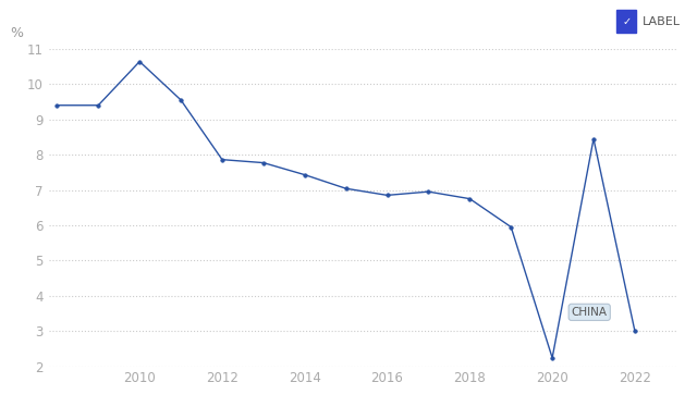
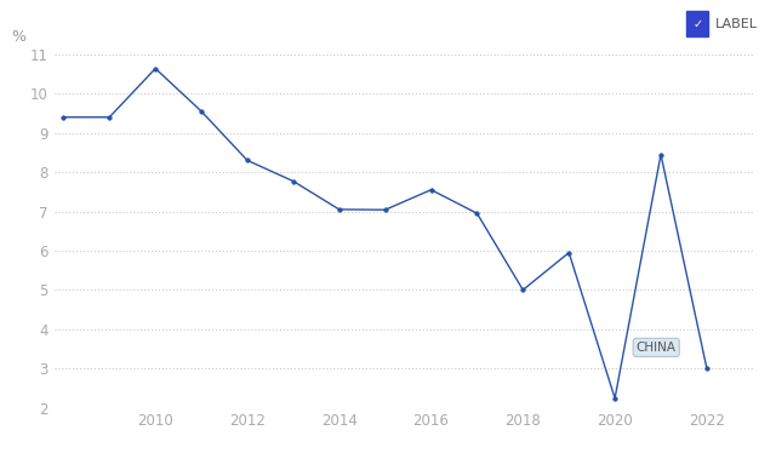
2012: 7.86 -> 8.30
2014: 7.43 -> 7.05
2016: 6.85 -> 7.55
2018: 6.75 -> 5.00
